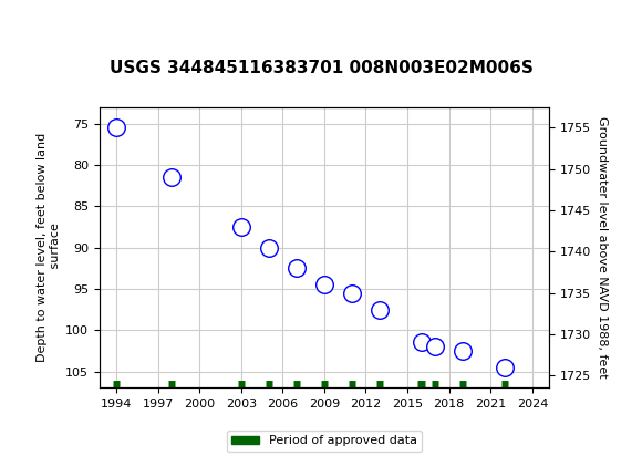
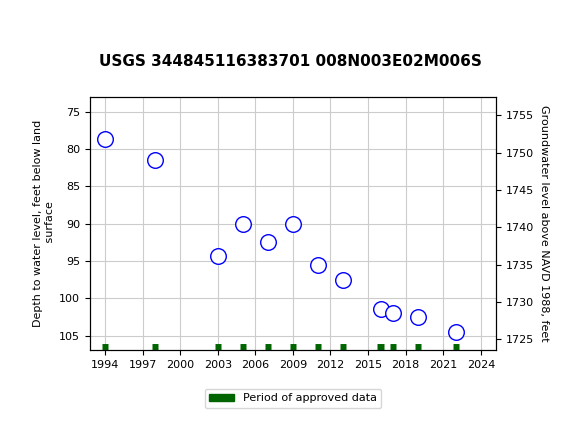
1994: 75.5 -> 78.6
2003: 87.5 -> 94.4
2009: 94.5 -> 90.0
